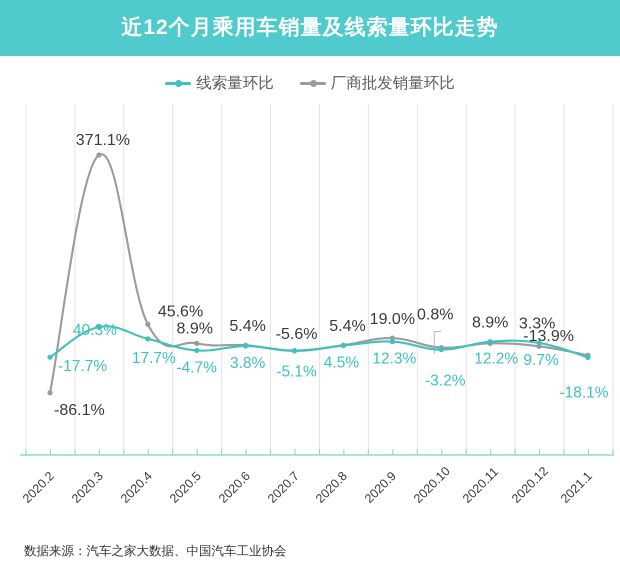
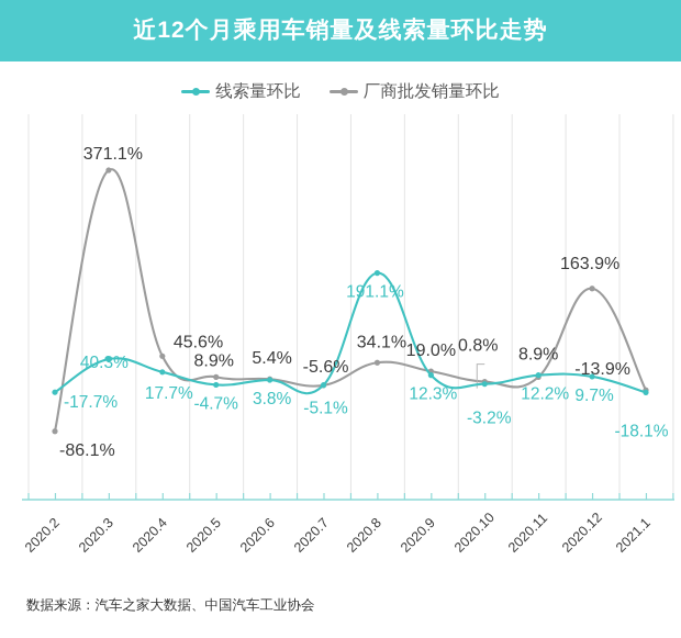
线索量环比/2020.8: 4.5% -> 191.1%
厂商批发销量环比/2020.8: 5.4% -> 34.1%
厂商批发销量环比/2020.12: 3.3% -> 163.9%
